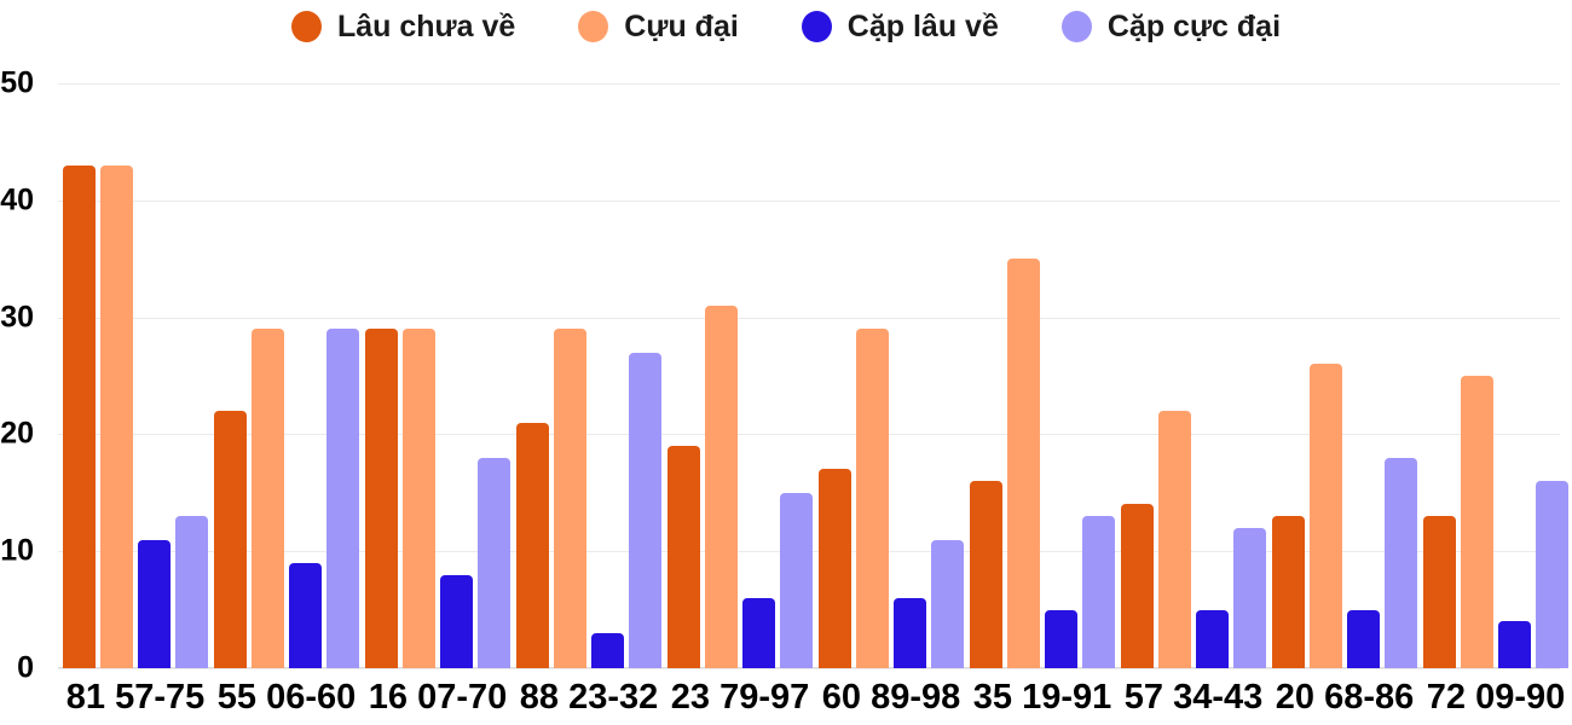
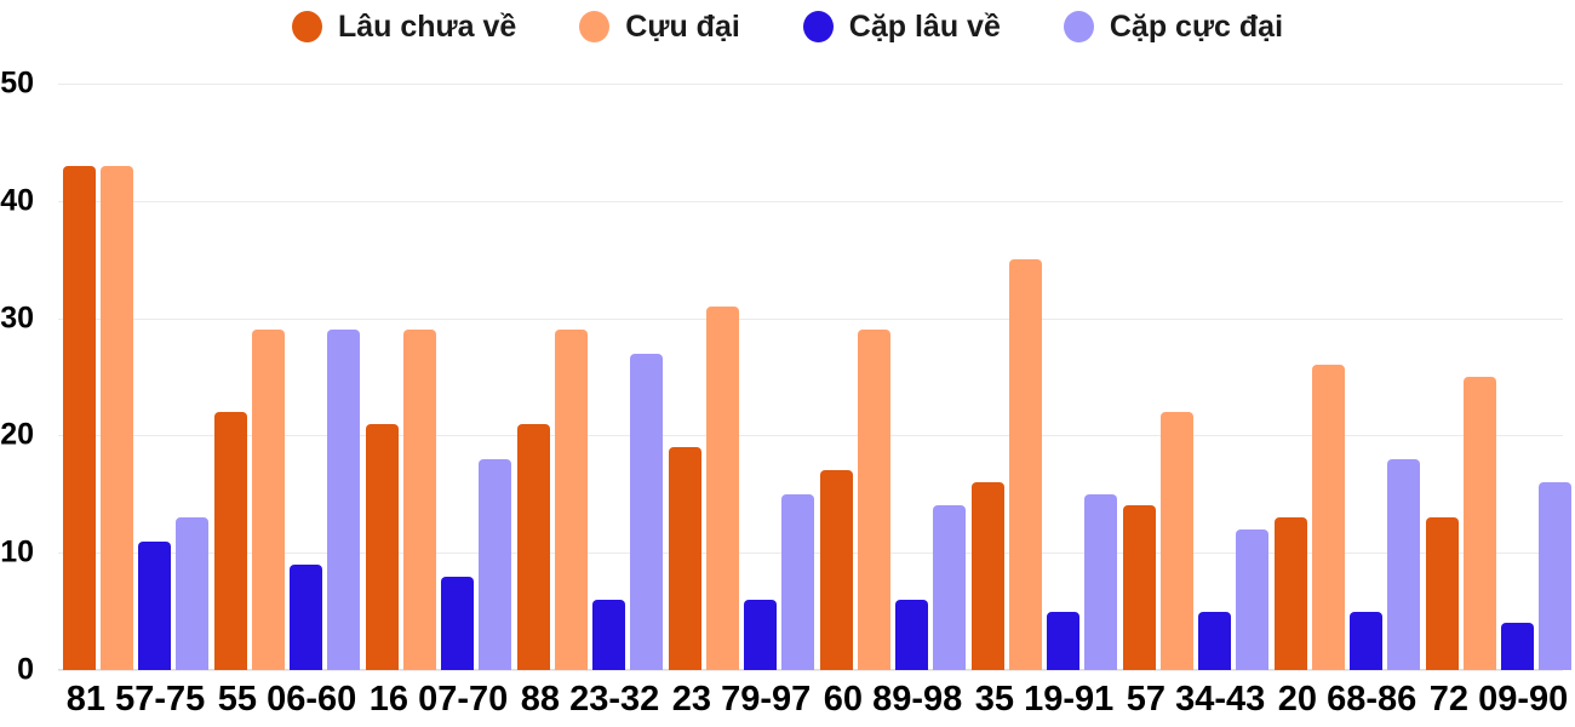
Lâu chưa về/16 07-70: 29 -> 21
Cặp lâu về/88 23-32: 3 -> 6
Cặp cực đại/60 89-98: 11 -> 14
Cặp cực đại/35 19-91: 13 -> 15
